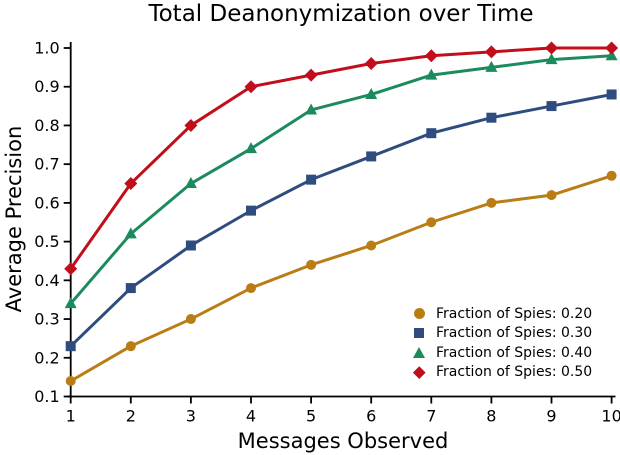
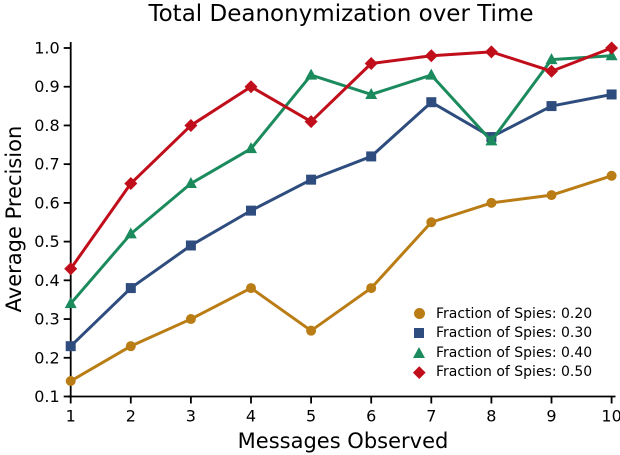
Fraction of Spies: 0.20/5: 0.44 -> 0.27
Fraction of Spies: 0.40/5: 0.84 -> 0.93
Fraction of Spies: 0.50/5: 0.93 -> 0.81
Fraction of Spies: 0.20/6: 0.49 -> 0.38
Fraction of Spies: 0.30/7: 0.78 -> 0.86
Fraction of Spies: 0.30/8: 0.82 -> 0.77
Fraction of Spies: 0.40/8: 0.95 -> 0.76
Fraction of Spies: 0.50/9: 1.00 -> 0.94
